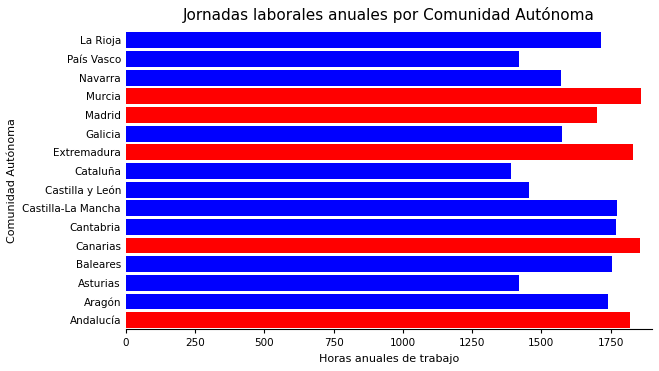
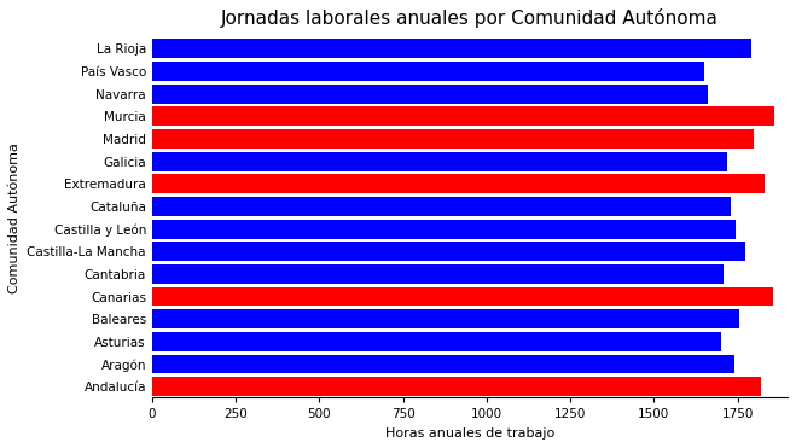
La Rioja: 1715 -> 1790
País Vasco: 1420 -> 1650
Navarra: 1570 -> 1660
Madrid: 1700 -> 1800
Galicia: 1575 -> 1720
Cataluña: 1390 -> 1730
Castilla y León: 1455 -> 1745
Cantabria: 1770 -> 1710
Asturias: 1420 -> 1700
